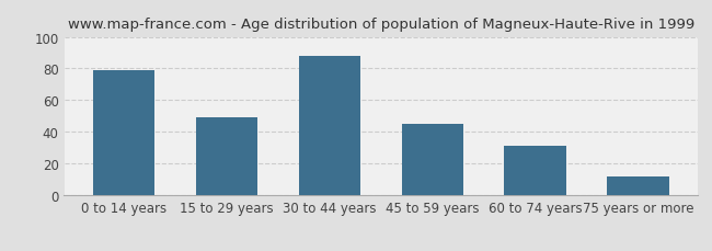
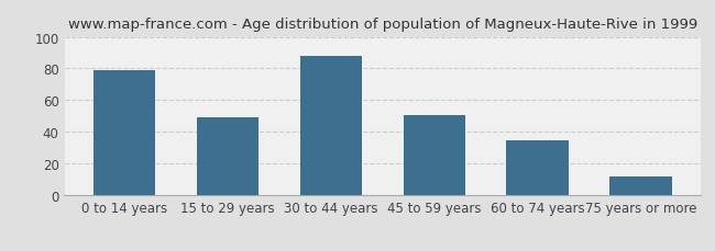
45 to 59 years: 45 -> 51
60 to 74 years: 31 -> 35
